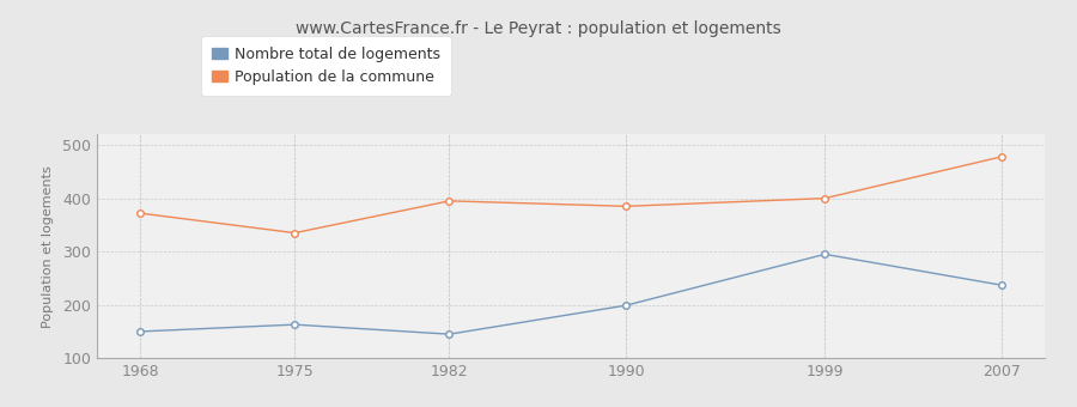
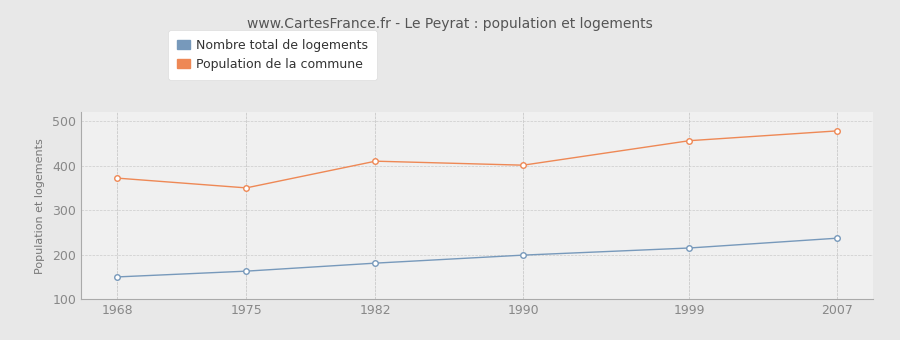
Population de la commune/1975: 335 -> 350
Nombre total de logements/1982: 145 -> 181
Population de la commune/1982: 395 -> 410
Population de la commune/1990: 385 -> 401
Nombre total de logements/1999: 295 -> 215
Population de la commune/1999: 400 -> 456
